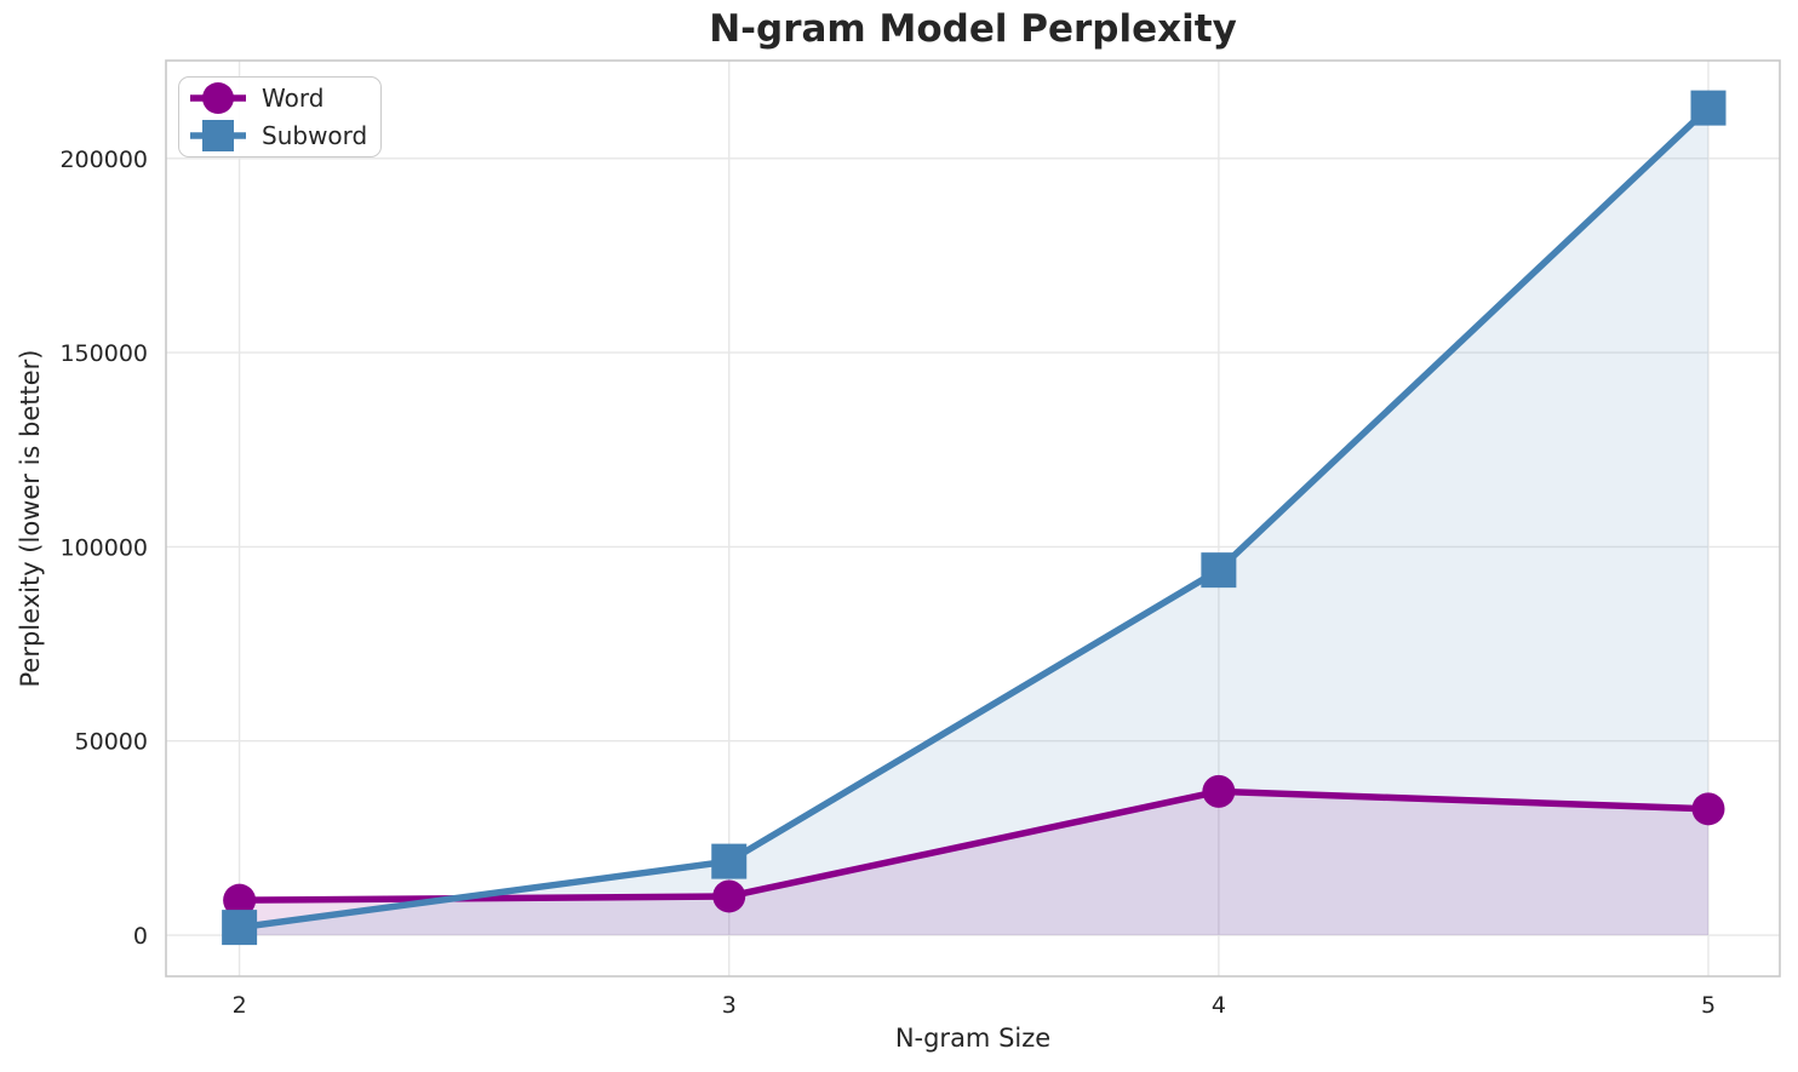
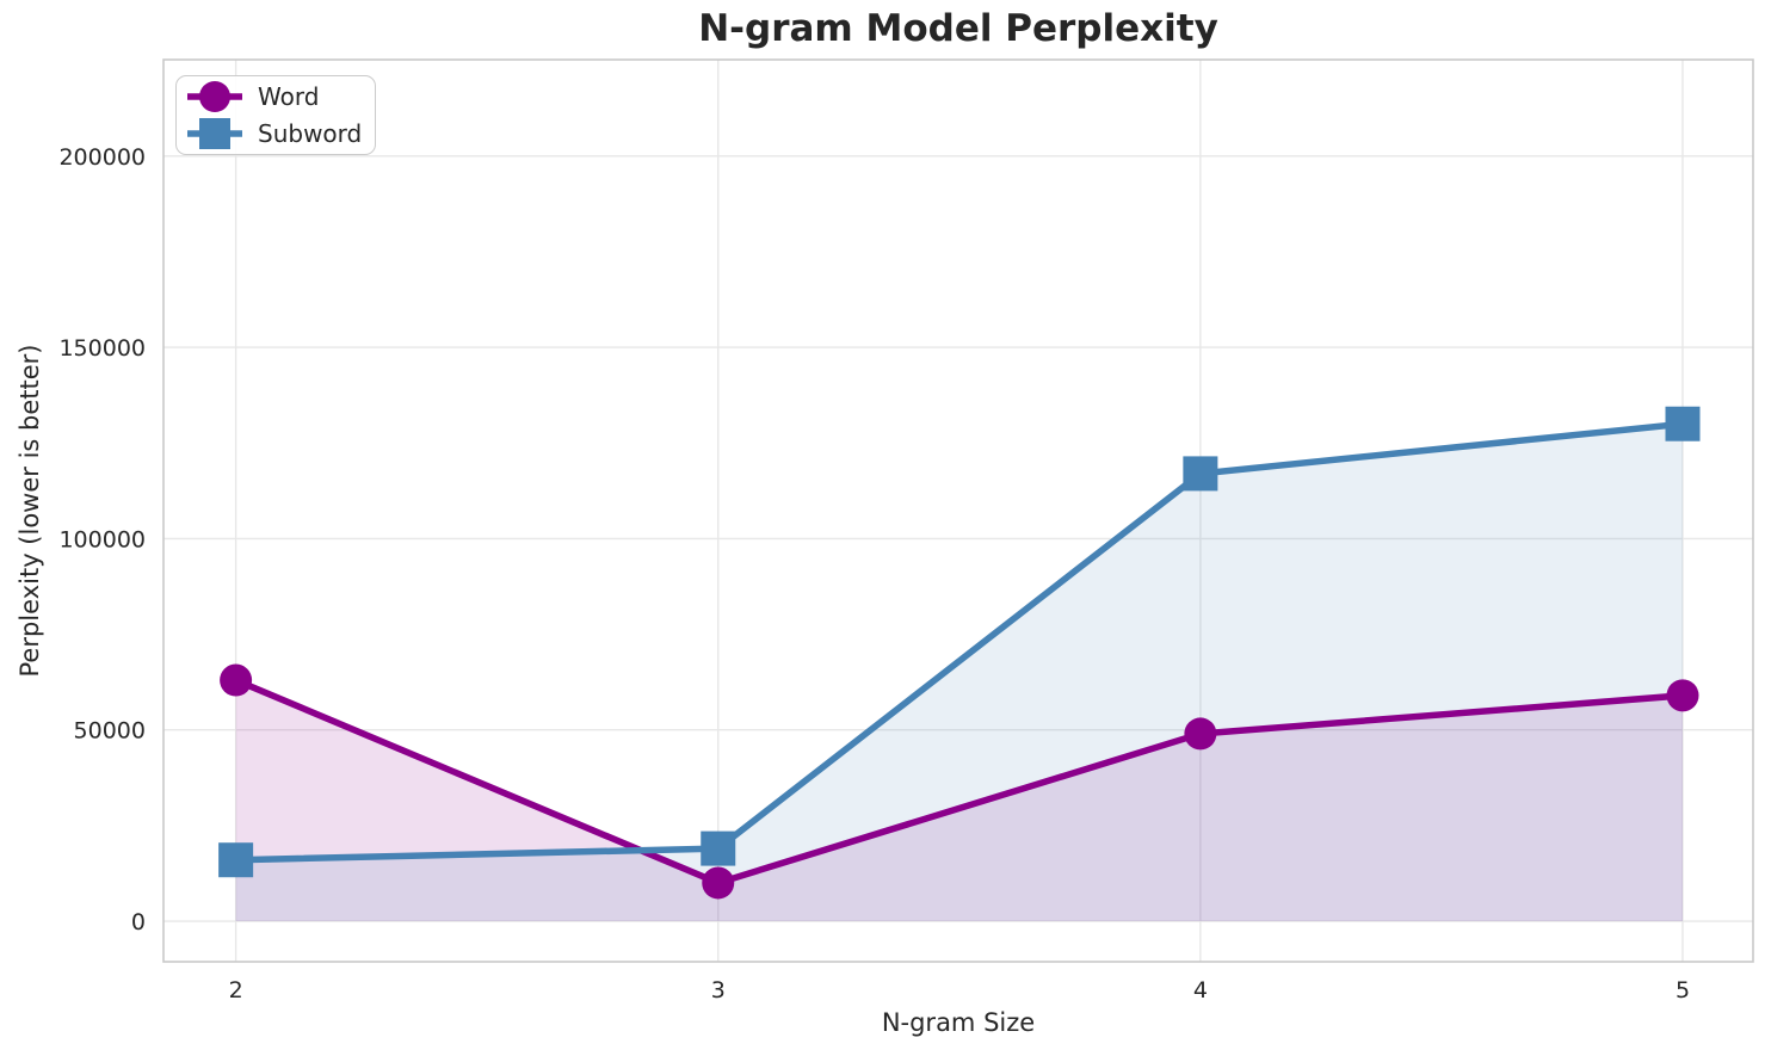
Word/2: 9000 -> 63000
Subword/2: 2000 -> 16000
Word/4: 37000 -> 49000
Subword/4: 94000 -> 117000
Word/5: 32000 -> 59000
Subword/5: 213000 -> 130000
